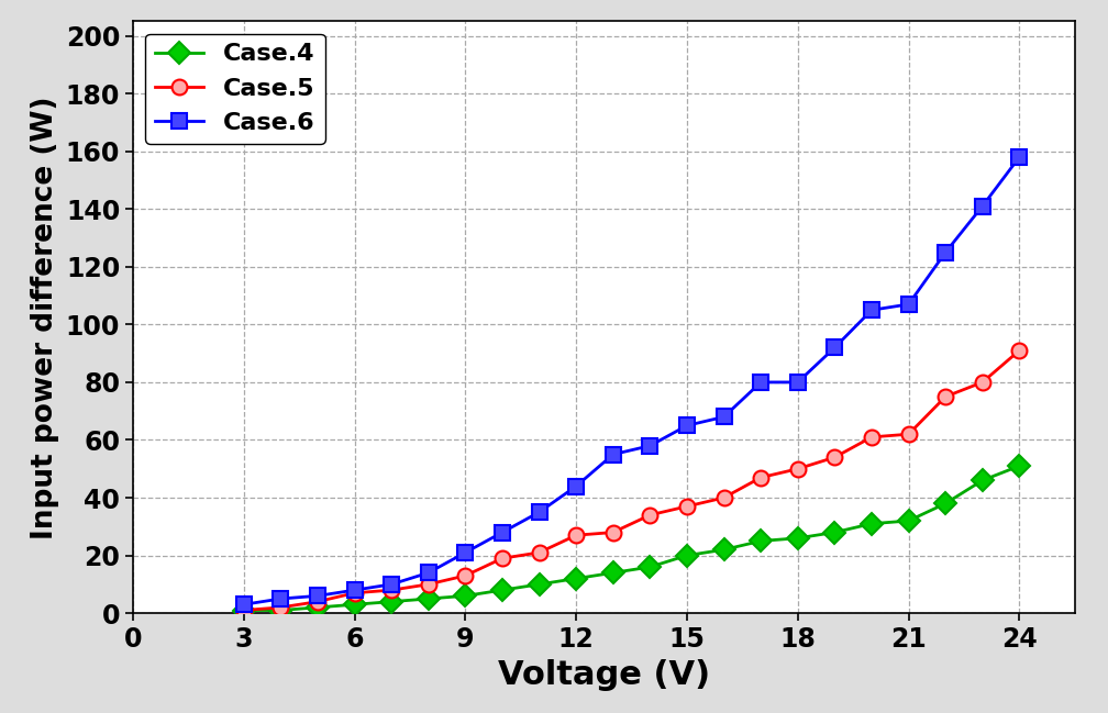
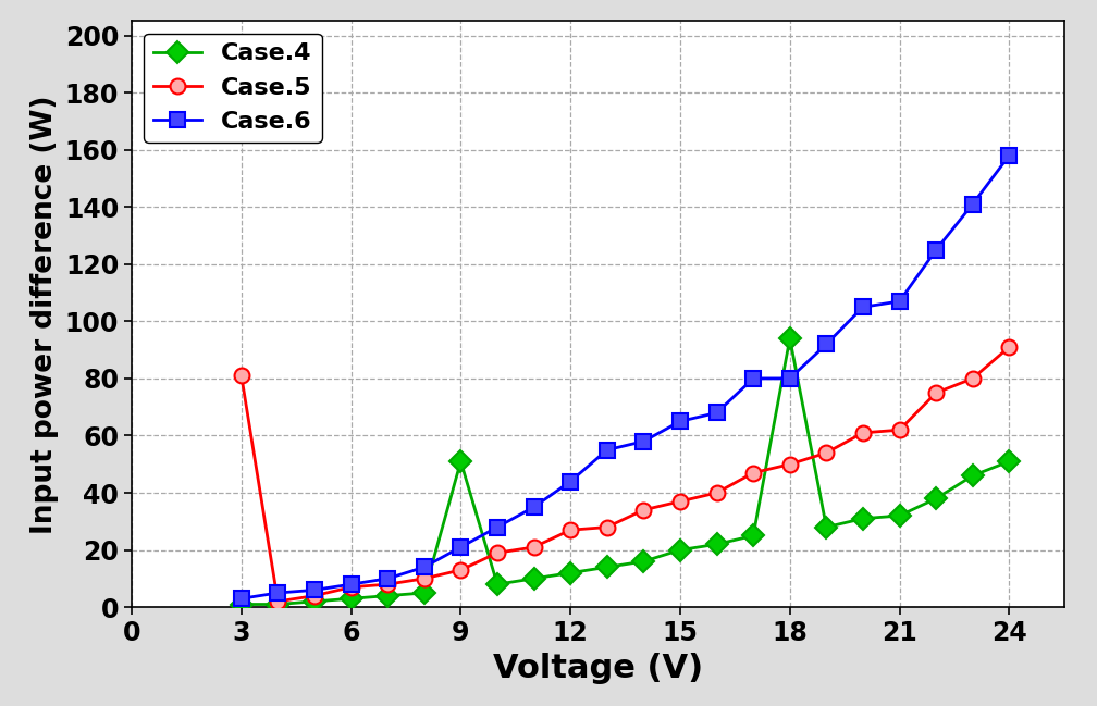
Case.5/3: 1 -> 81
Case.4/9: 6 -> 51
Case.4/18: 26 -> 94
